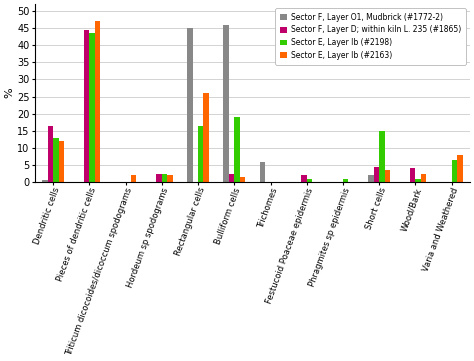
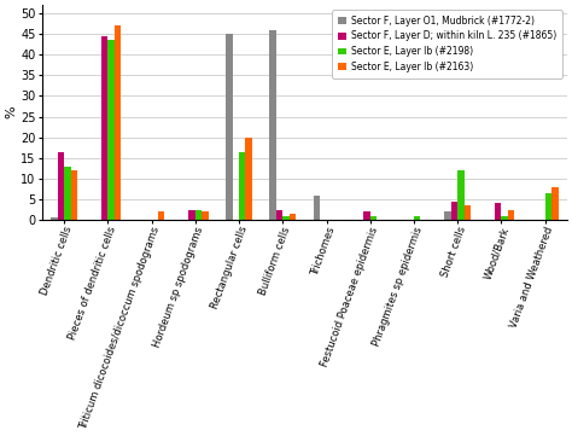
Sector E, Layer Ib (#2163)/Rectangular cells: 26.0 -> 20.0
Sector E, Layer Ib (#2198)/Bulliform cells: 19.0 -> 1.0
Sector E, Layer Ib (#2198)/Short cells: 15.0 -> 12.0
